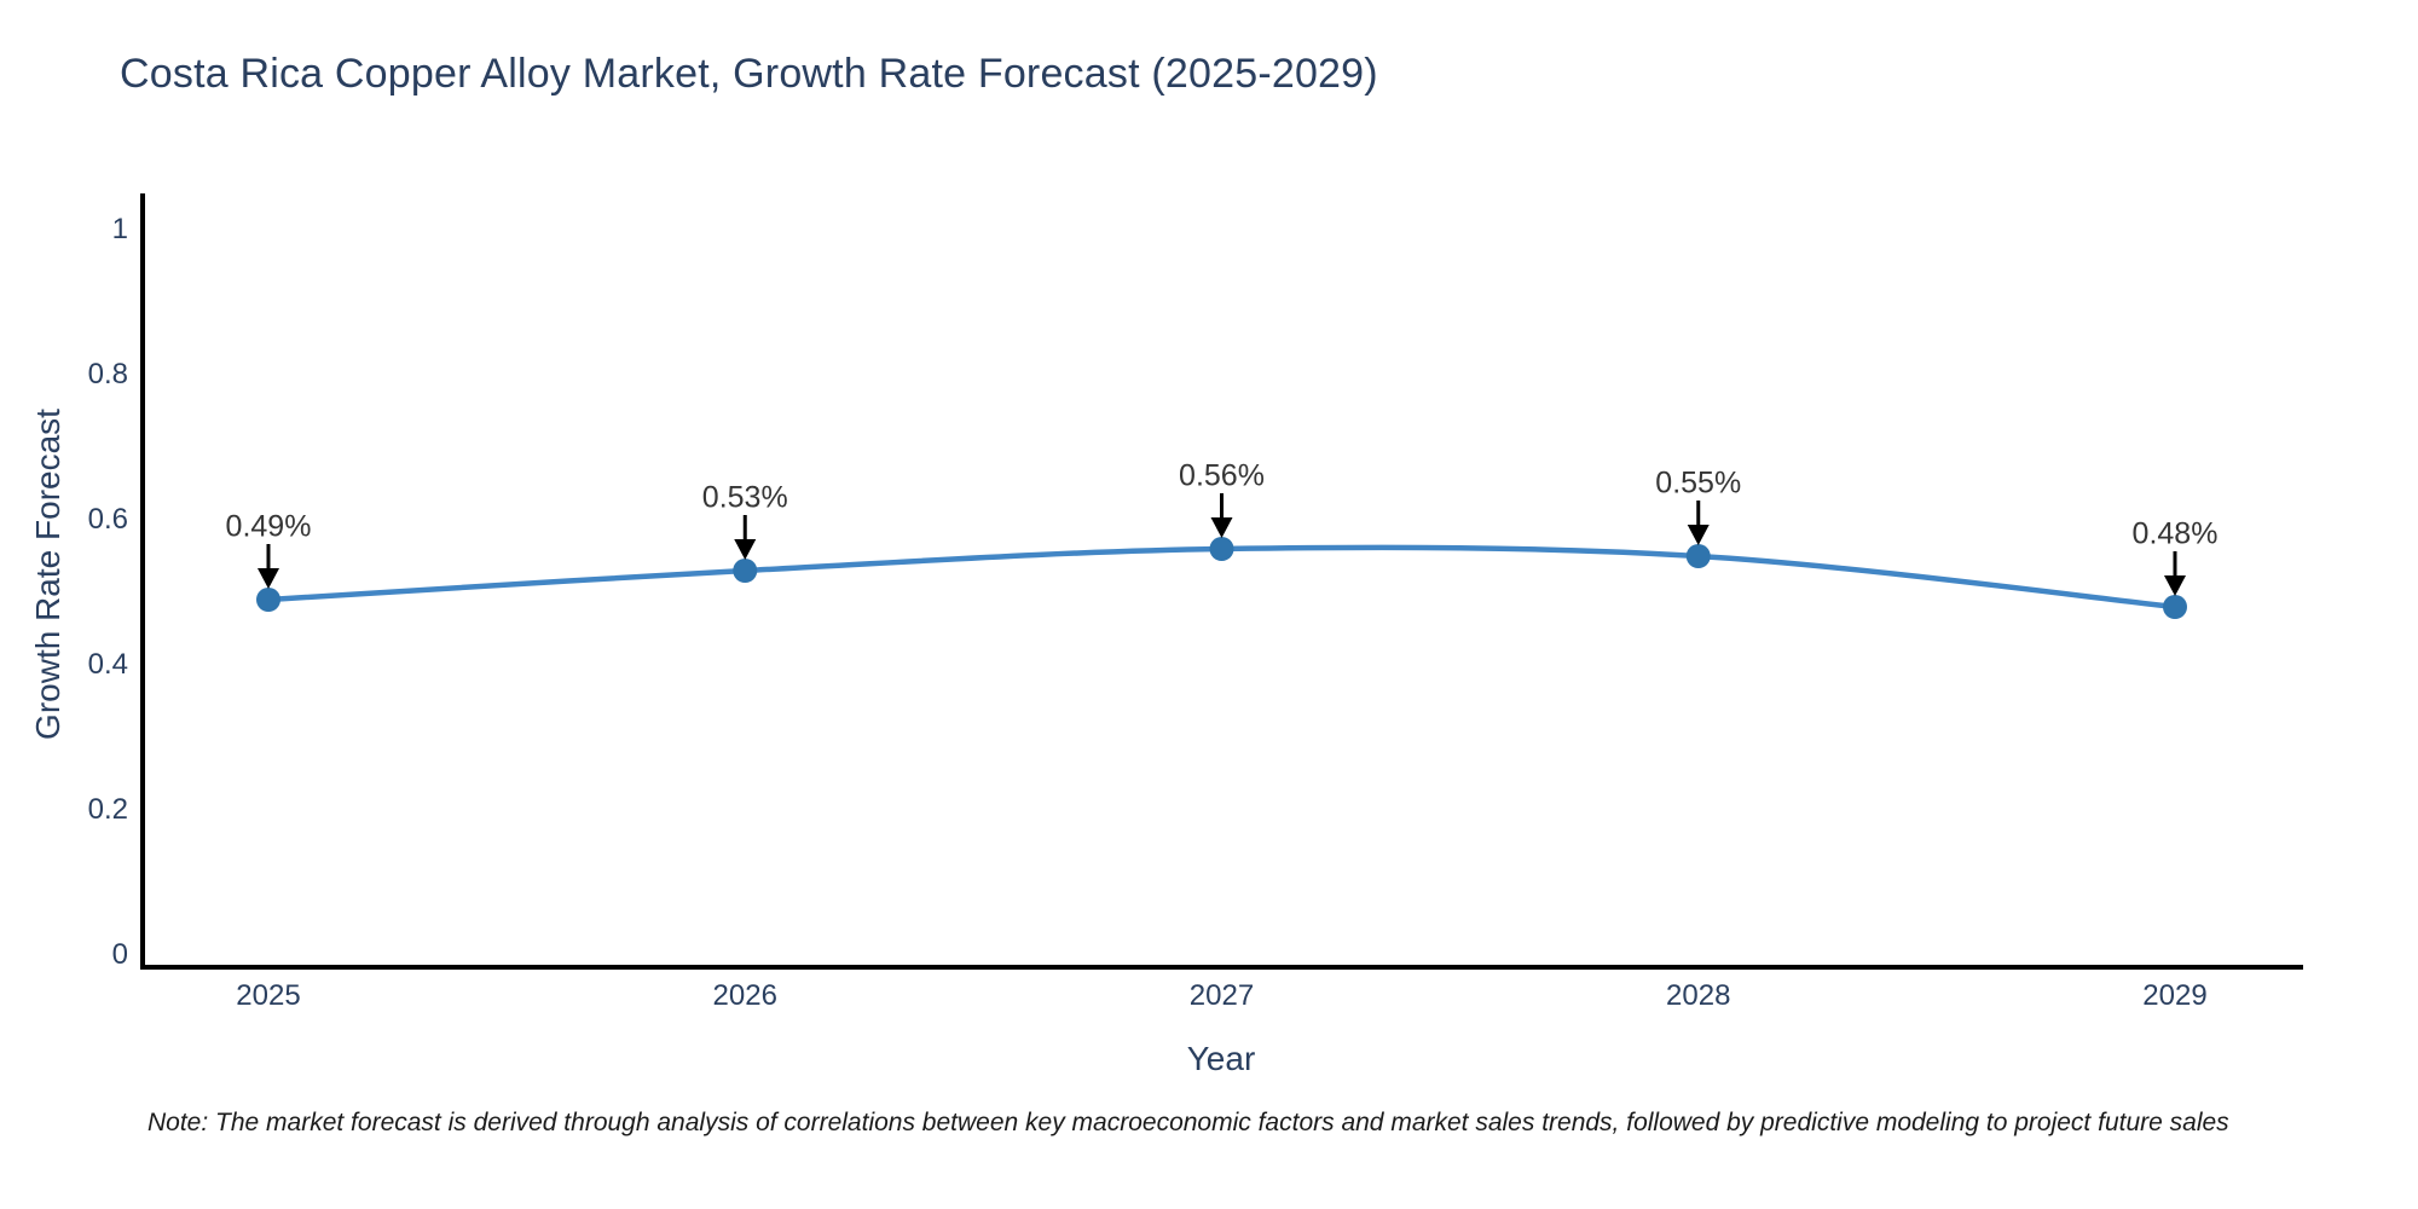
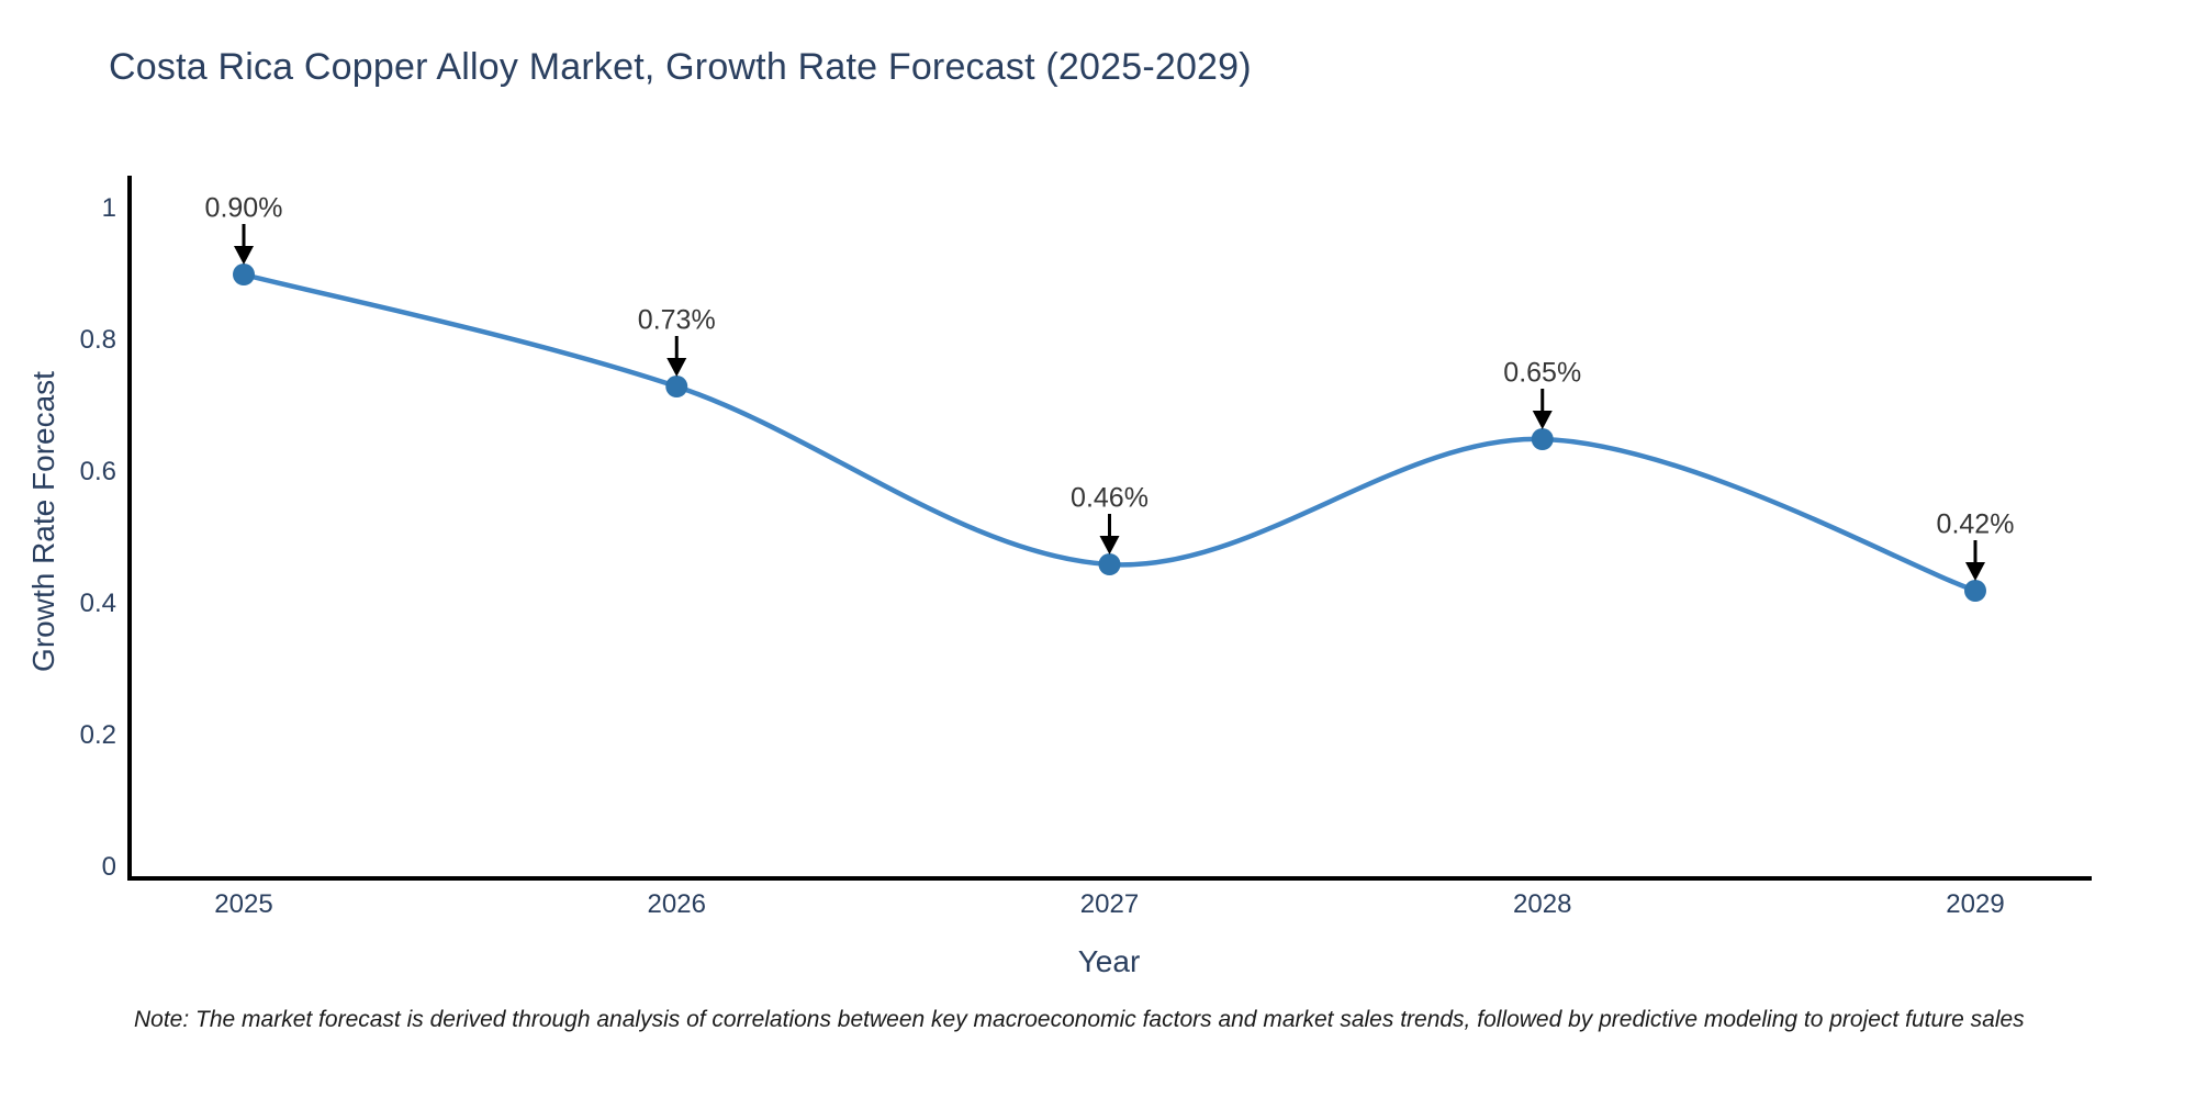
2025: 0.49% -> 0.90%
2026: 0.53% -> 0.73%
2027: 0.56% -> 0.46%
2028: 0.55% -> 0.65%
2029: 0.48% -> 0.42%
